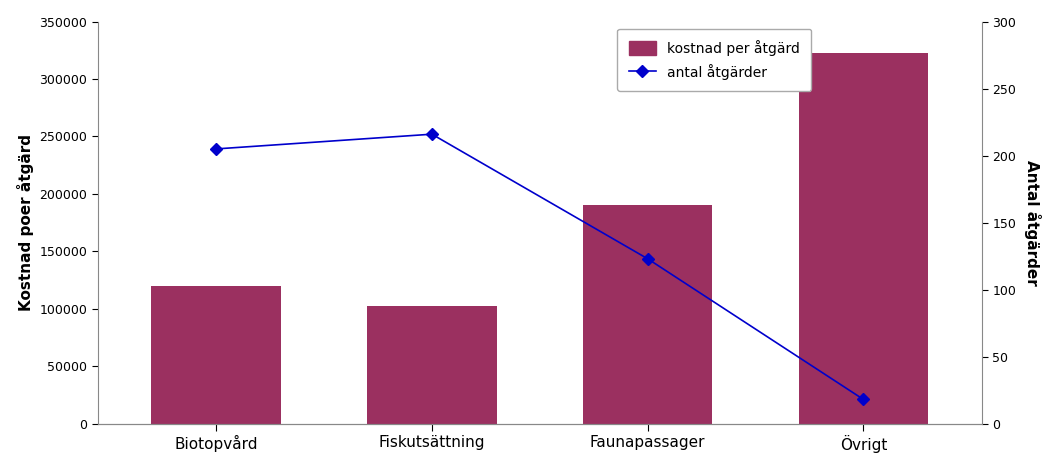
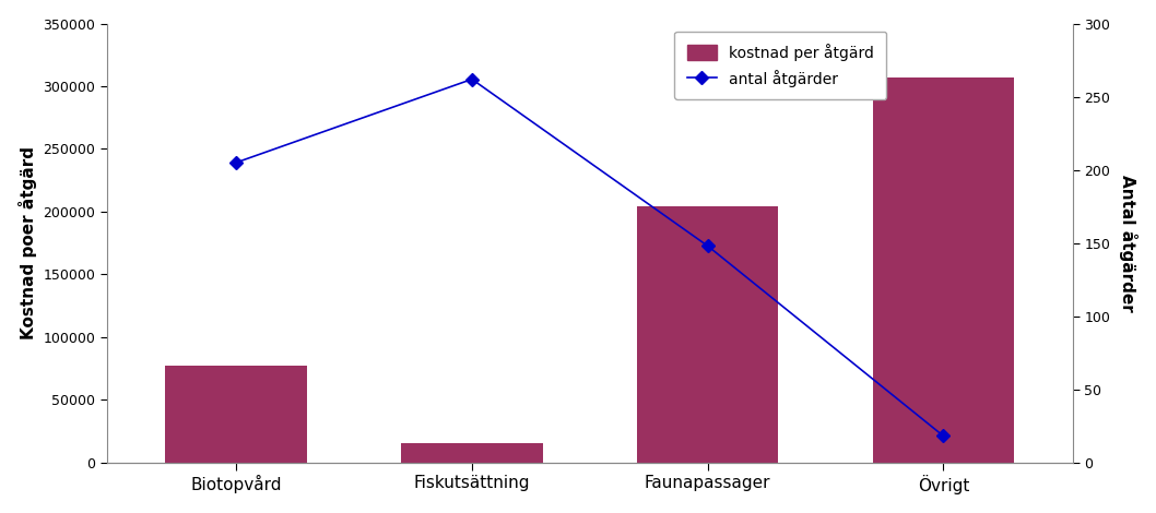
kostnad per åtgärd/Biotopvård: 120000 -> 77000
kostnad per åtgärd/Fiskutsättning: 102000 -> 15000
antal åtgärder/Fiskutsättning: 216 -> 262
kostnad per åtgärd/Faunapassager: 190000 -> 204000
antal åtgärder/Faunapassager: 123 -> 148
kostnad per åtgärd/Övrigt: 323000 -> 307000
